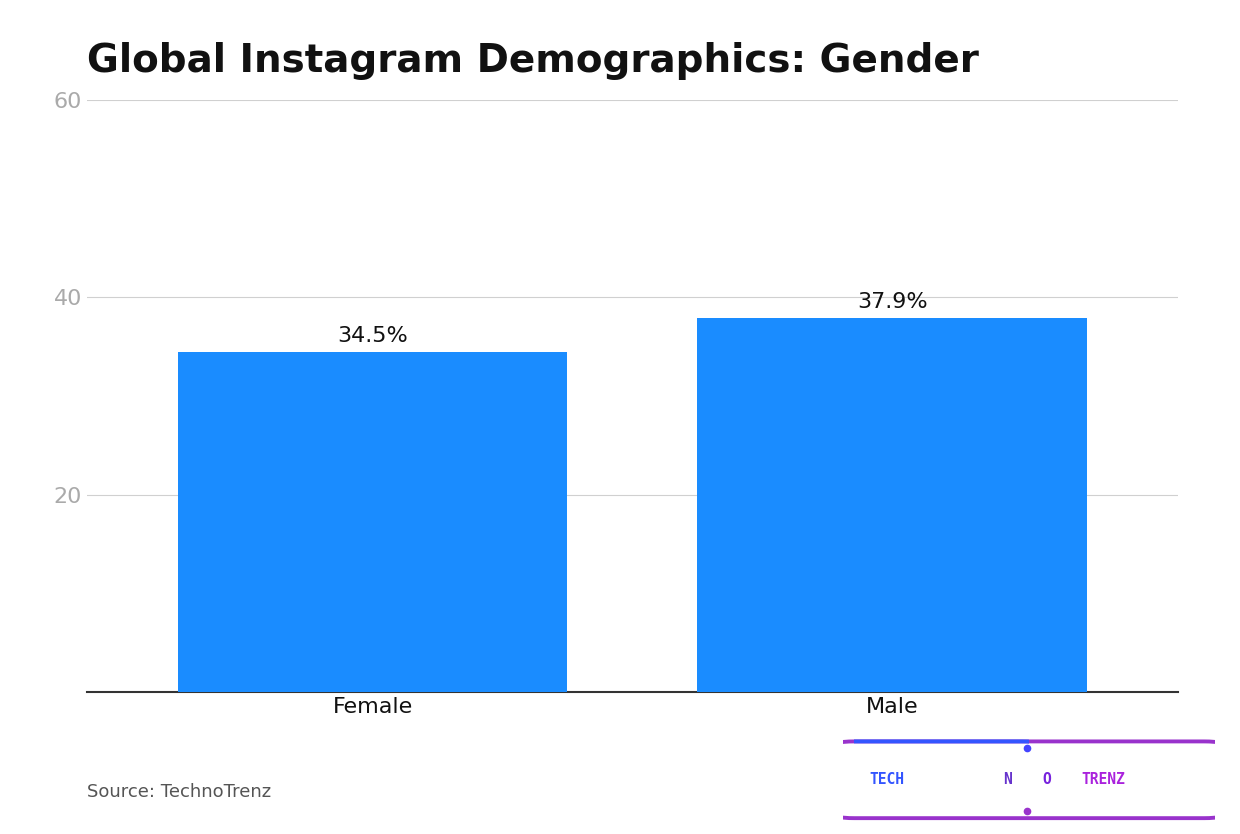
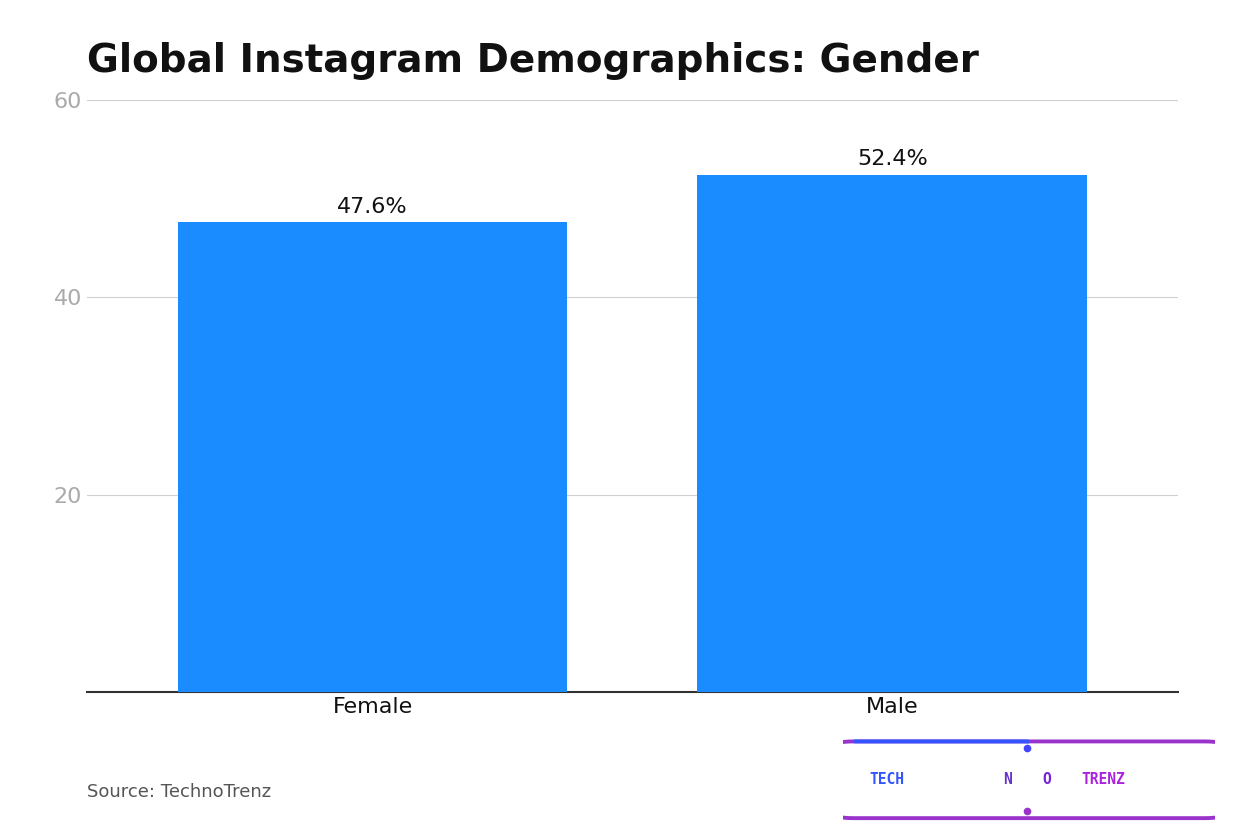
Female: 34.5% -> 47.6%
Male: 37.9% -> 52.4%
